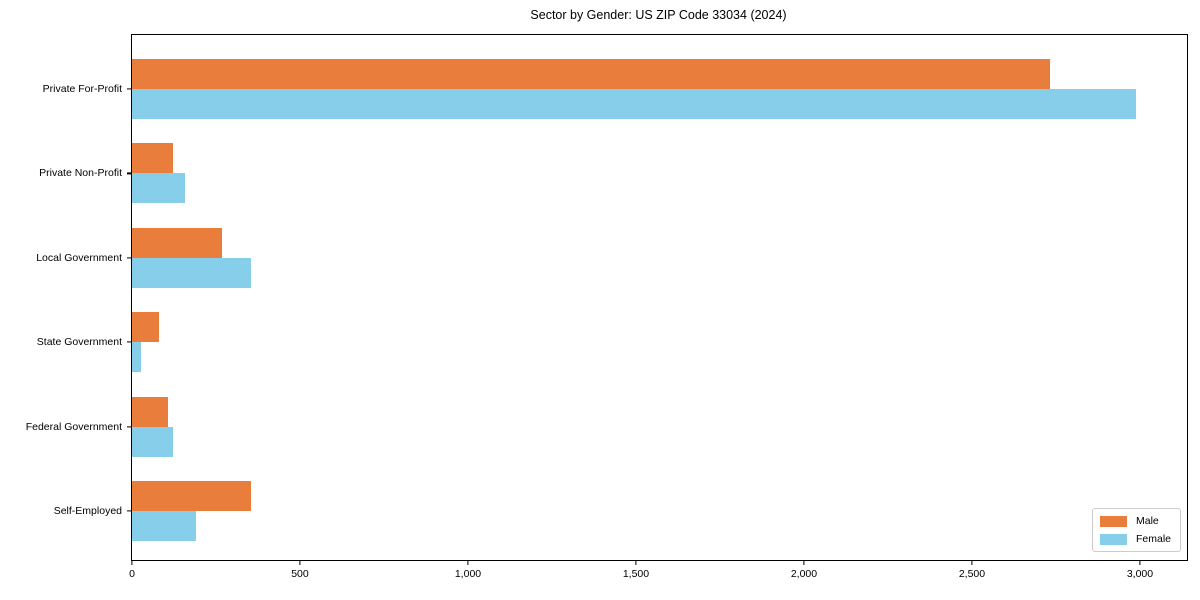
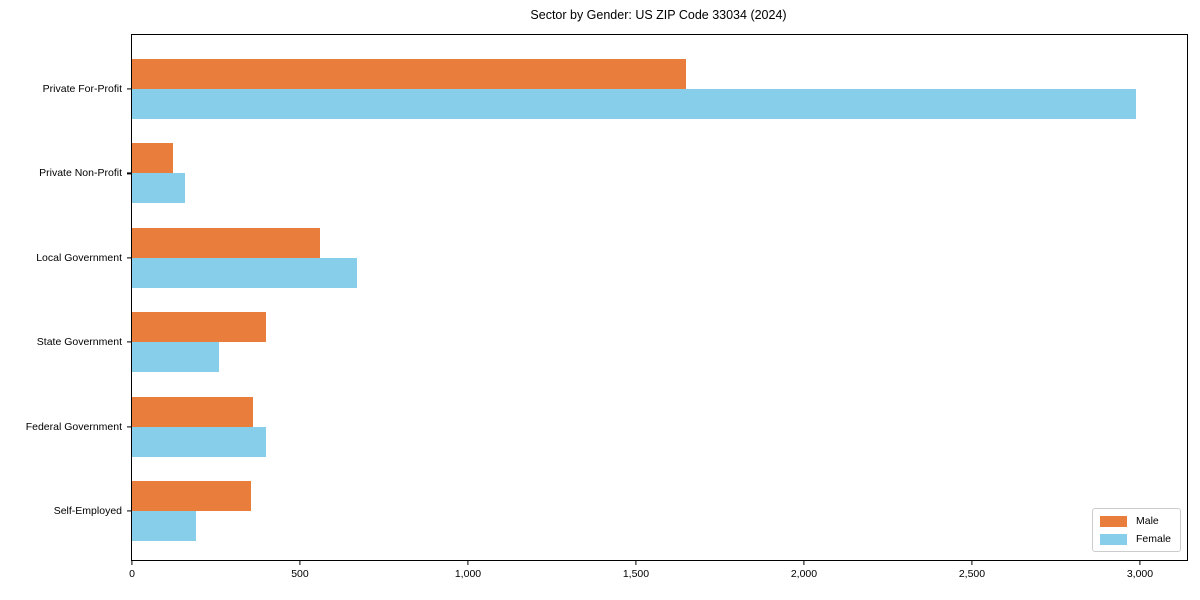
Male/Private For-Profit: 2730 -> 1650
Male/Local Government: 270 -> 560
Female/Local Government: 350 -> 670
Male/State Government: 80 -> 400
Female/State Government: 30 -> 260
Male/Federal Government: 110 -> 360
Female/Federal Government: 120 -> 400
